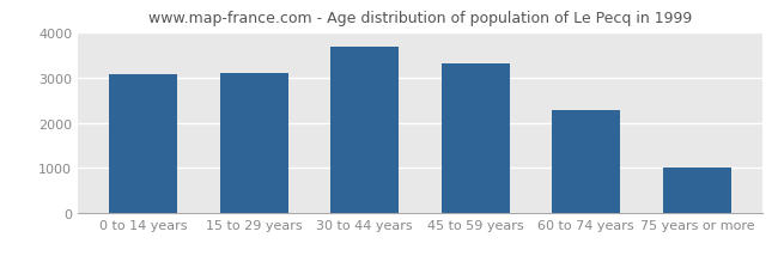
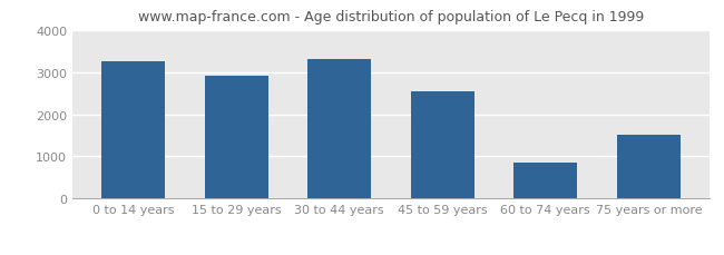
0 to 14 years: 3080 -> 3250
15 to 29 years: 3100 -> 2900
30 to 44 years: 3680 -> 3300
45 to 59 years: 3300 -> 2550
60 to 74 years: 2280 -> 850
75 years or more: 1000 -> 1500
